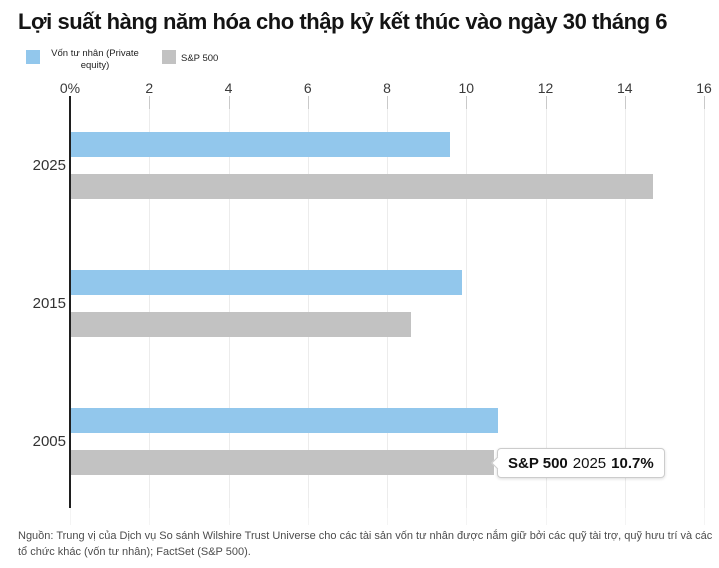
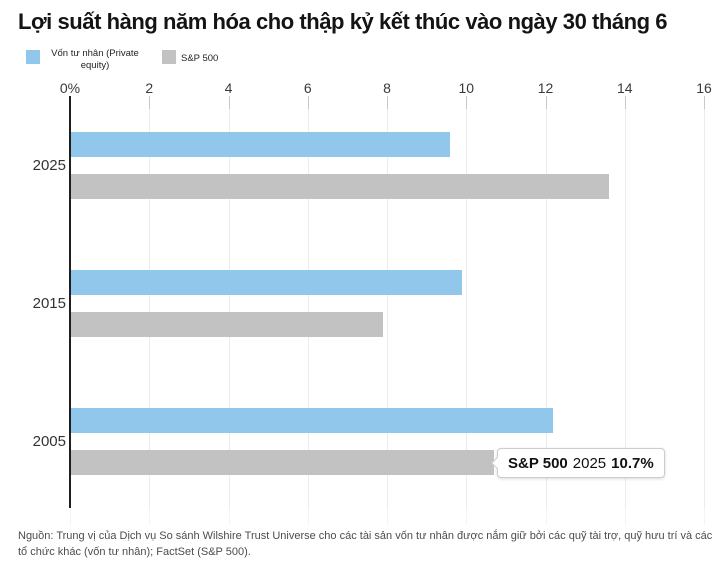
S&P 500/2025: 14.7 -> 13.6
S&P 500/2015: 8.6 -> 7.9
Vốn tư nhân (Private equity)/2005: 10.8 -> 12.2
